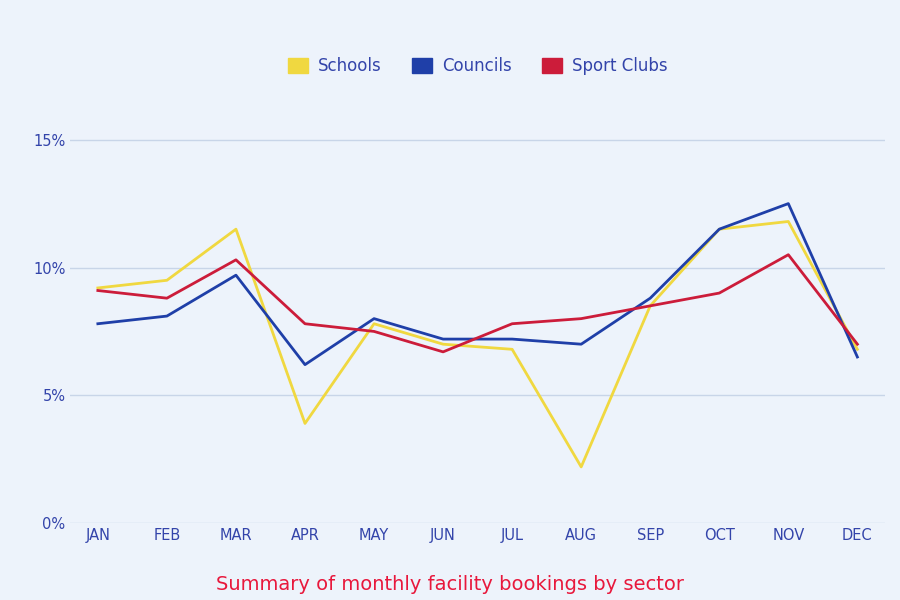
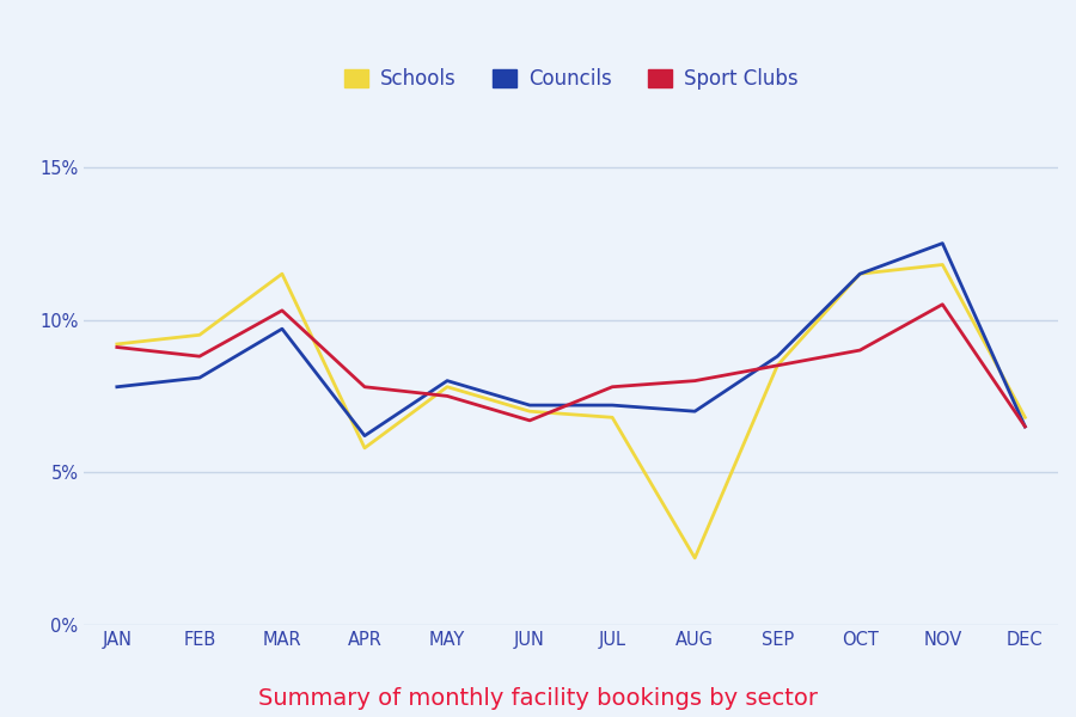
Schools/APR: 3.9% -> 5.8%
Sport Clubs/DEC: 7.0% -> 6.5%
